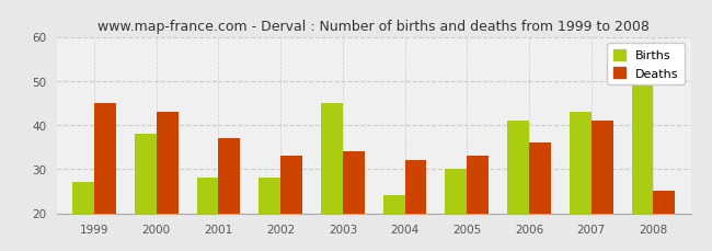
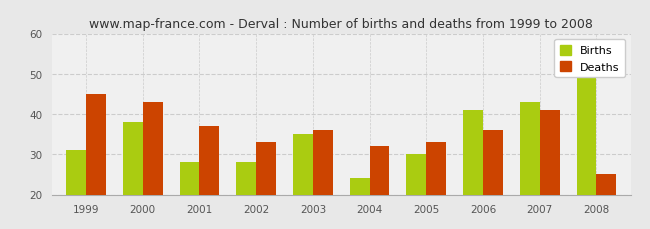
Births/1999: 27 -> 31
Births/2003: 45 -> 35
Deaths/2003: 34 -> 36
